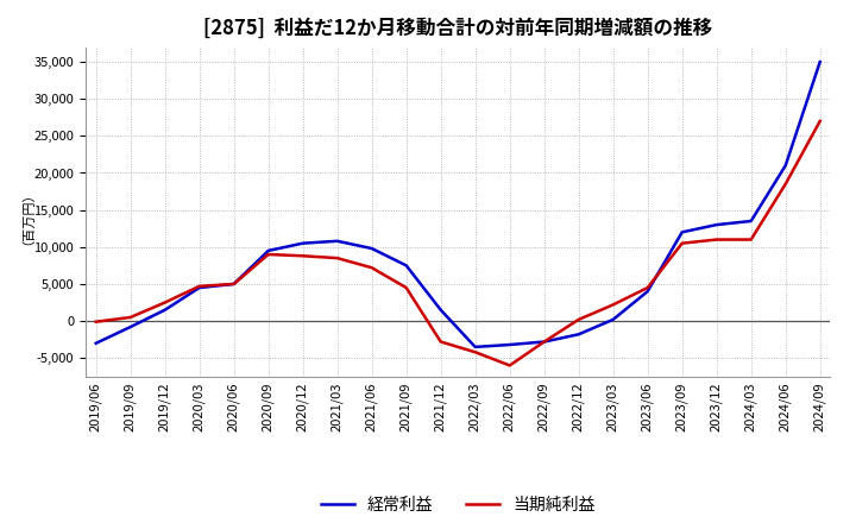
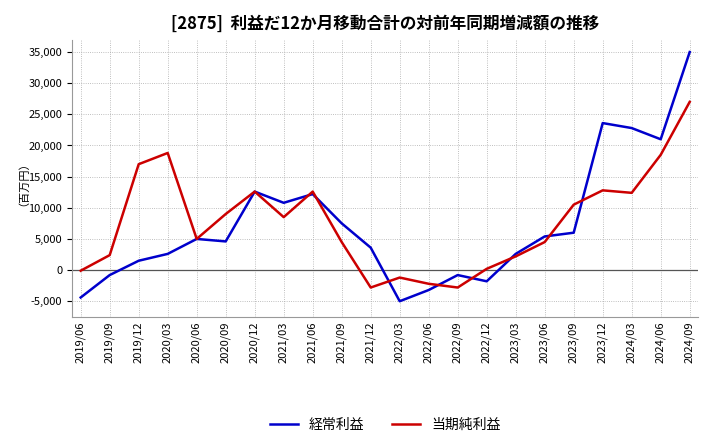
経常利益/2019/06: -3,000 -> -4,400
当期純利益/2019/09: 500 -> 2,400
当期純利益/2019/12: 2,500 -> 17,000
経常利益/2020/03: 4,500 -> 2,600
当期純利益/2020/03: 4,700 -> 18,800
経常利益/2020/09: 9,500 -> 4,600
経常利益/2020/12: 10,500 -> 12,600
当期純利益/2020/12: 8,800 -> 12,600
経常利益/2021/06: 9,800 -> 12,200
当期純利益/2021/06: 7,200 -> 12,600
経常利益/2021/12: 1,500 -> 3,600
経常利益/2022/03: -3,500 -> -5,000
当期純利益/2022/03: -4,200 -> -1,200
当期純利益/2022/06: -6,000 -> -2,200
経常利益/2022/09: -2,800 -> -800
経常利益/2023/03: 200 -> 2,600
経常利益/2023/06: 4,000 -> 5,400
経常利益/2023/09: 12,000 -> 6,000
経常利益/2023/12: 13,000 -> 23,600
当期純利益/2023/12: 11,000 -> 12,800
経常利益/2024/03: 13,500 -> 22,800
当期純利益/2024/03: 11,000 -> 12,400
